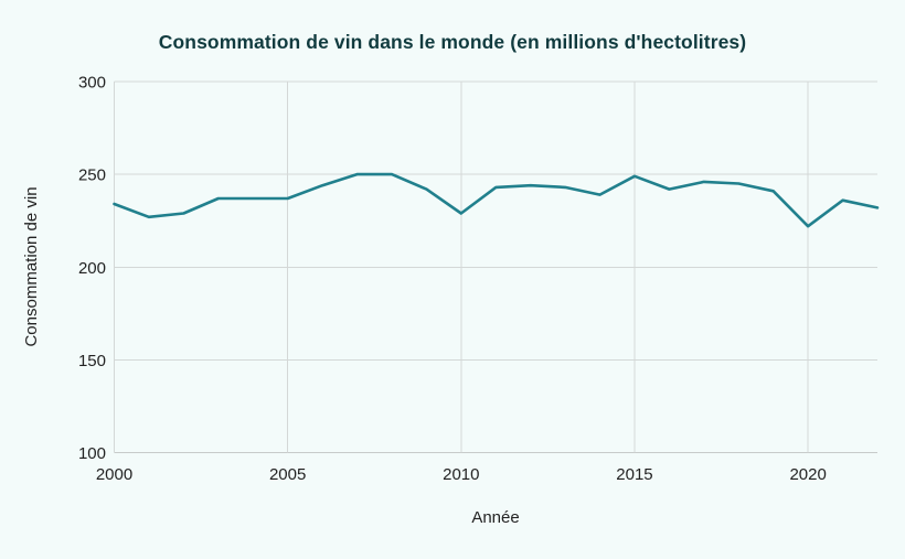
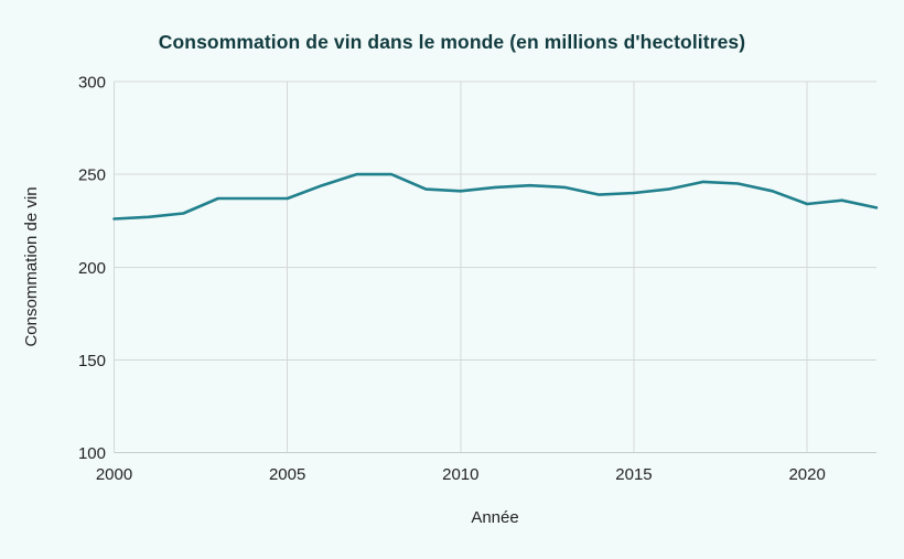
2000: 234 -> 226
2010: 229 -> 241
2015: 249 -> 240
2020: 222 -> 234
